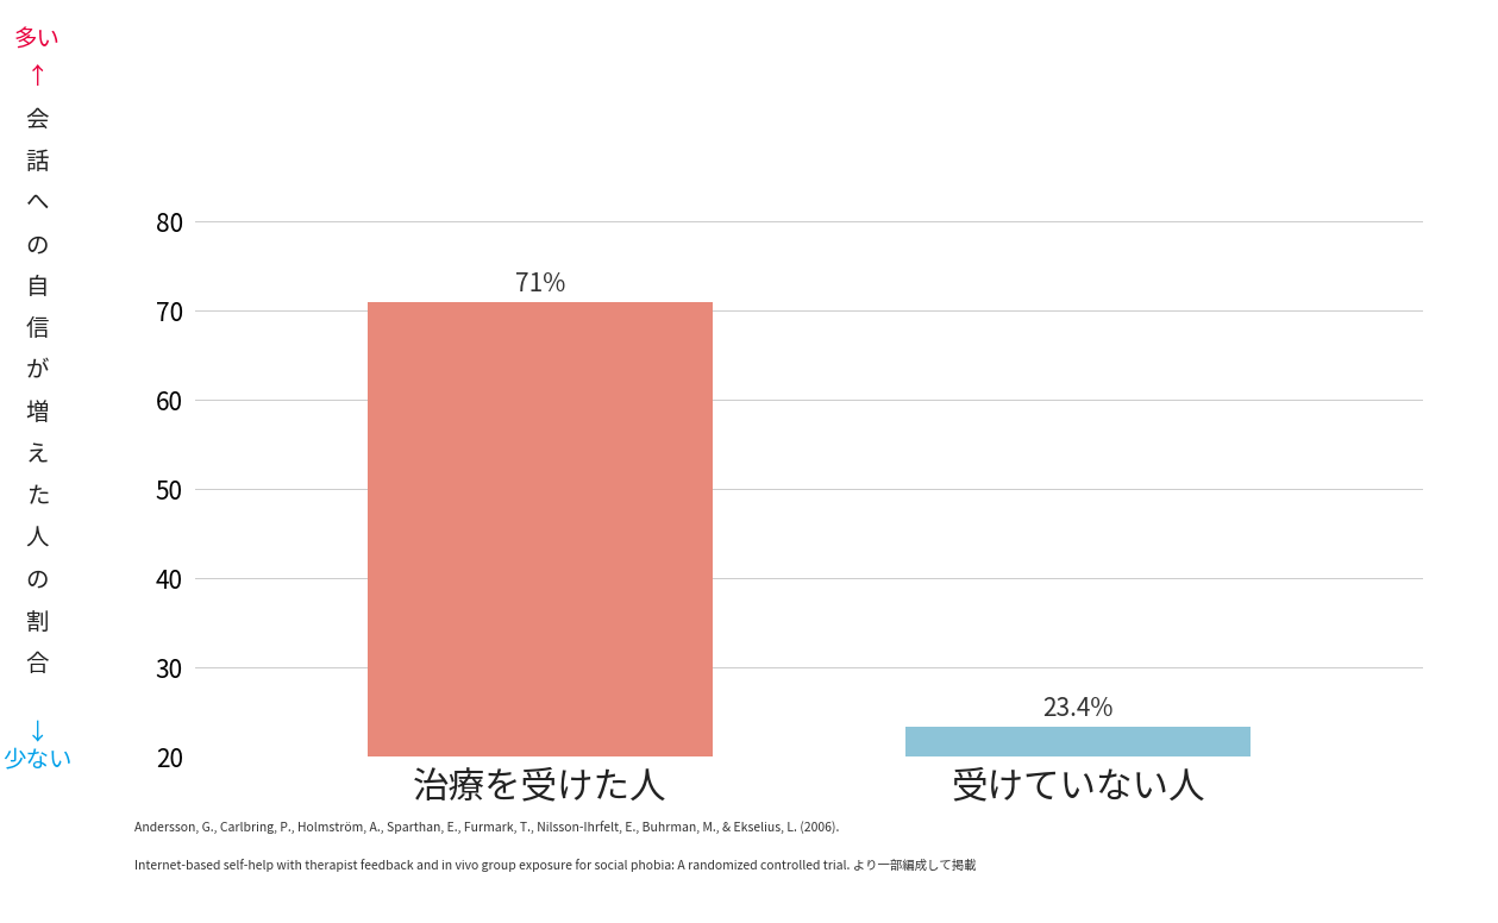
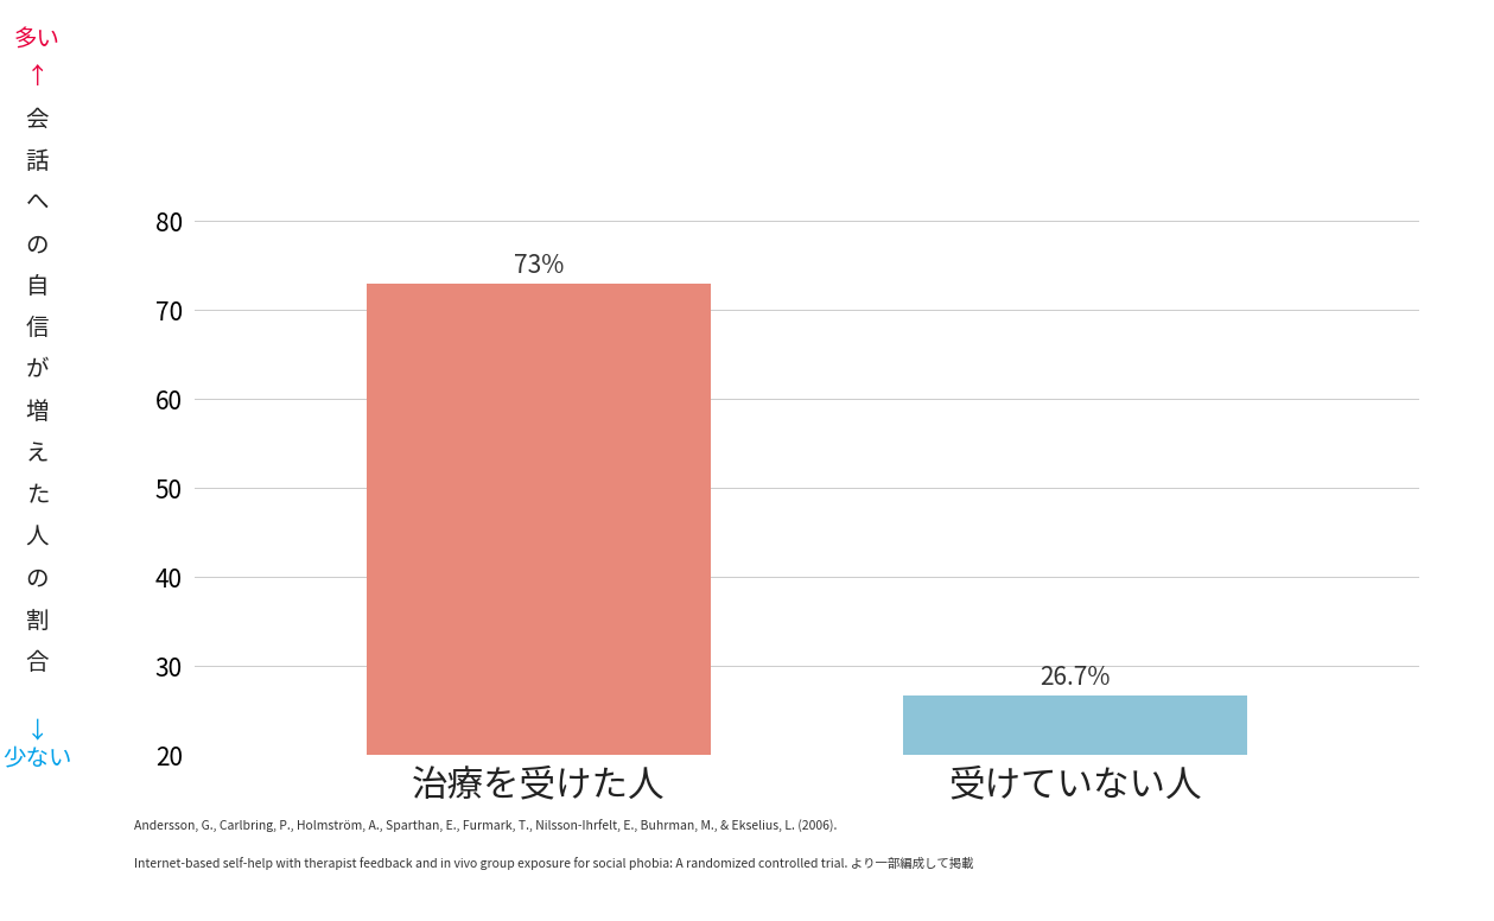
治療を受けた人: 71% -> 73%
受けていない人: 23.4% -> 26.7%
